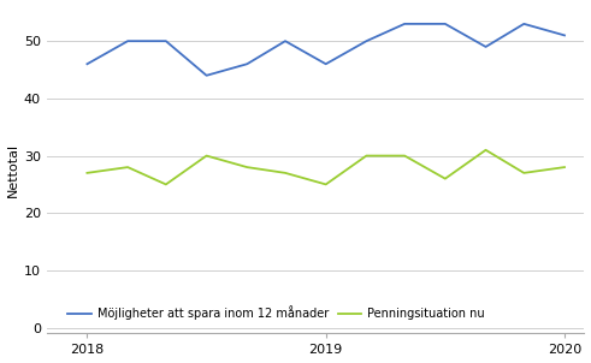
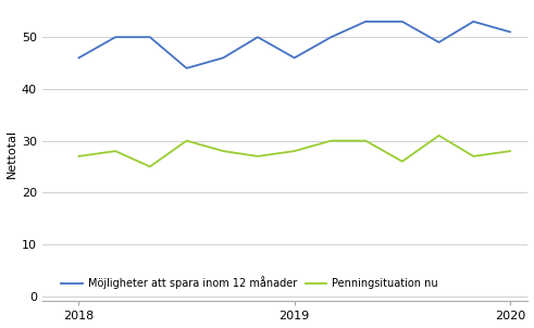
Penningsituation nu/2019: 25 -> 28
